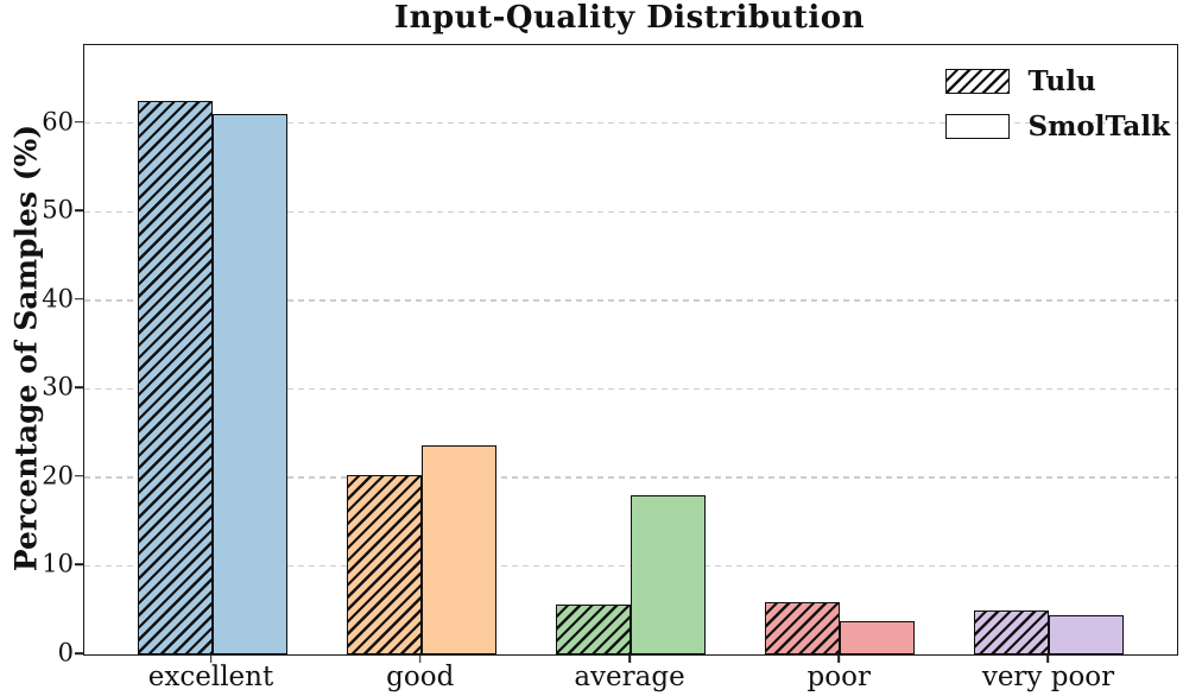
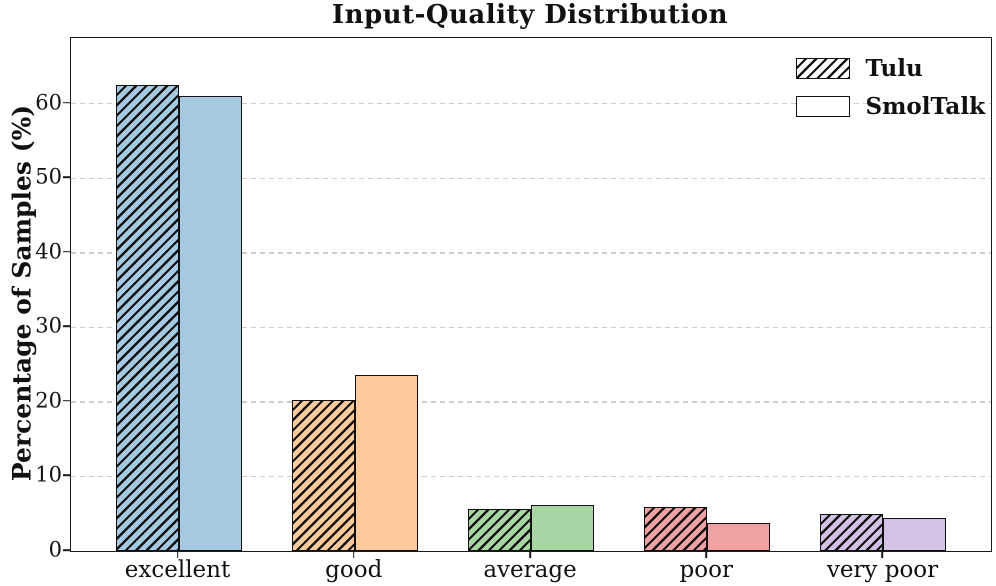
SmolTalk/average: 18 -> 6
